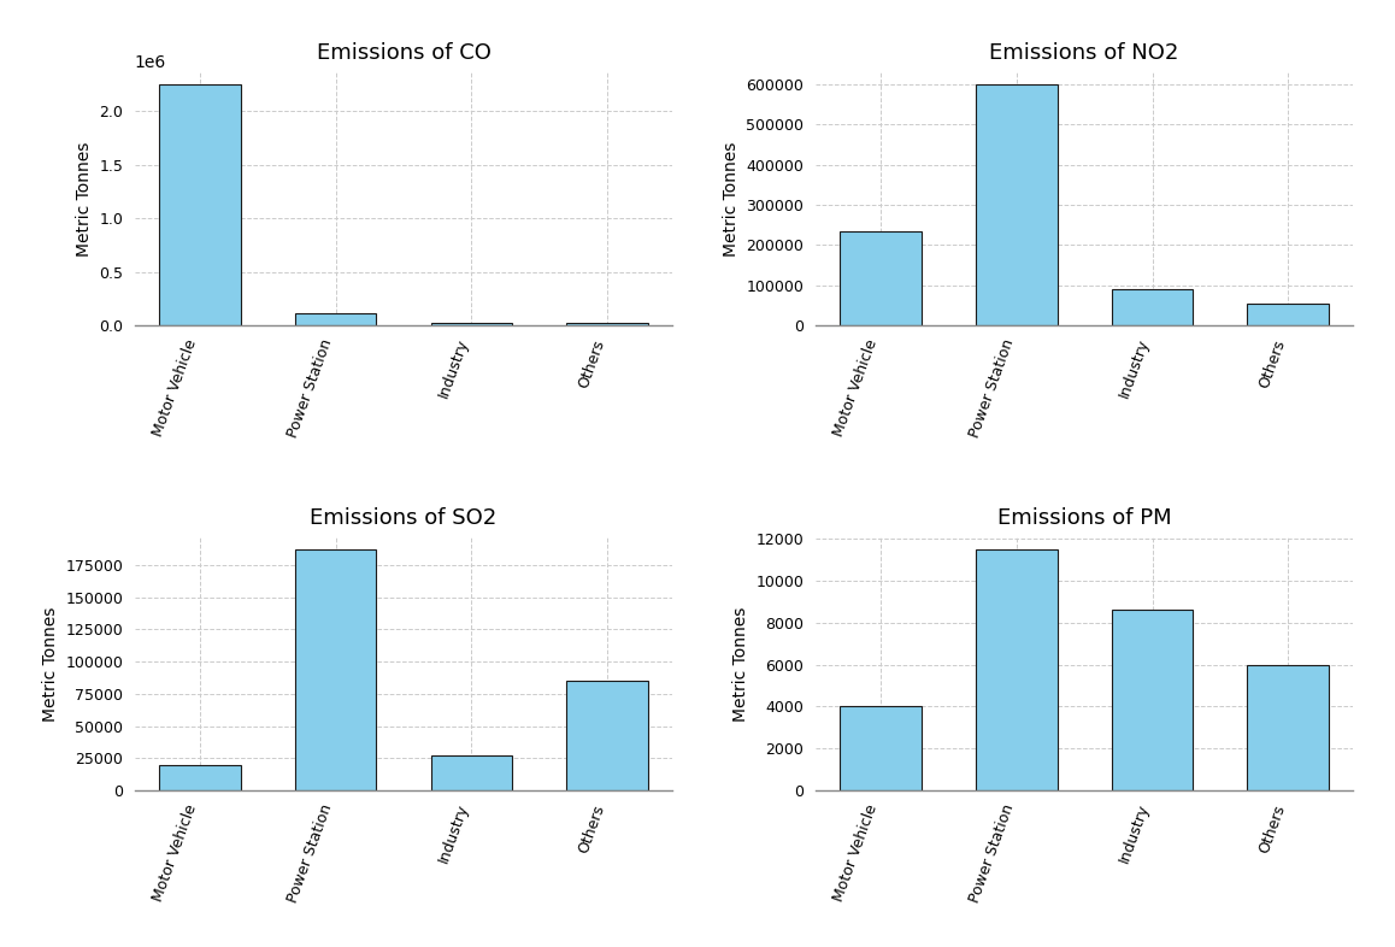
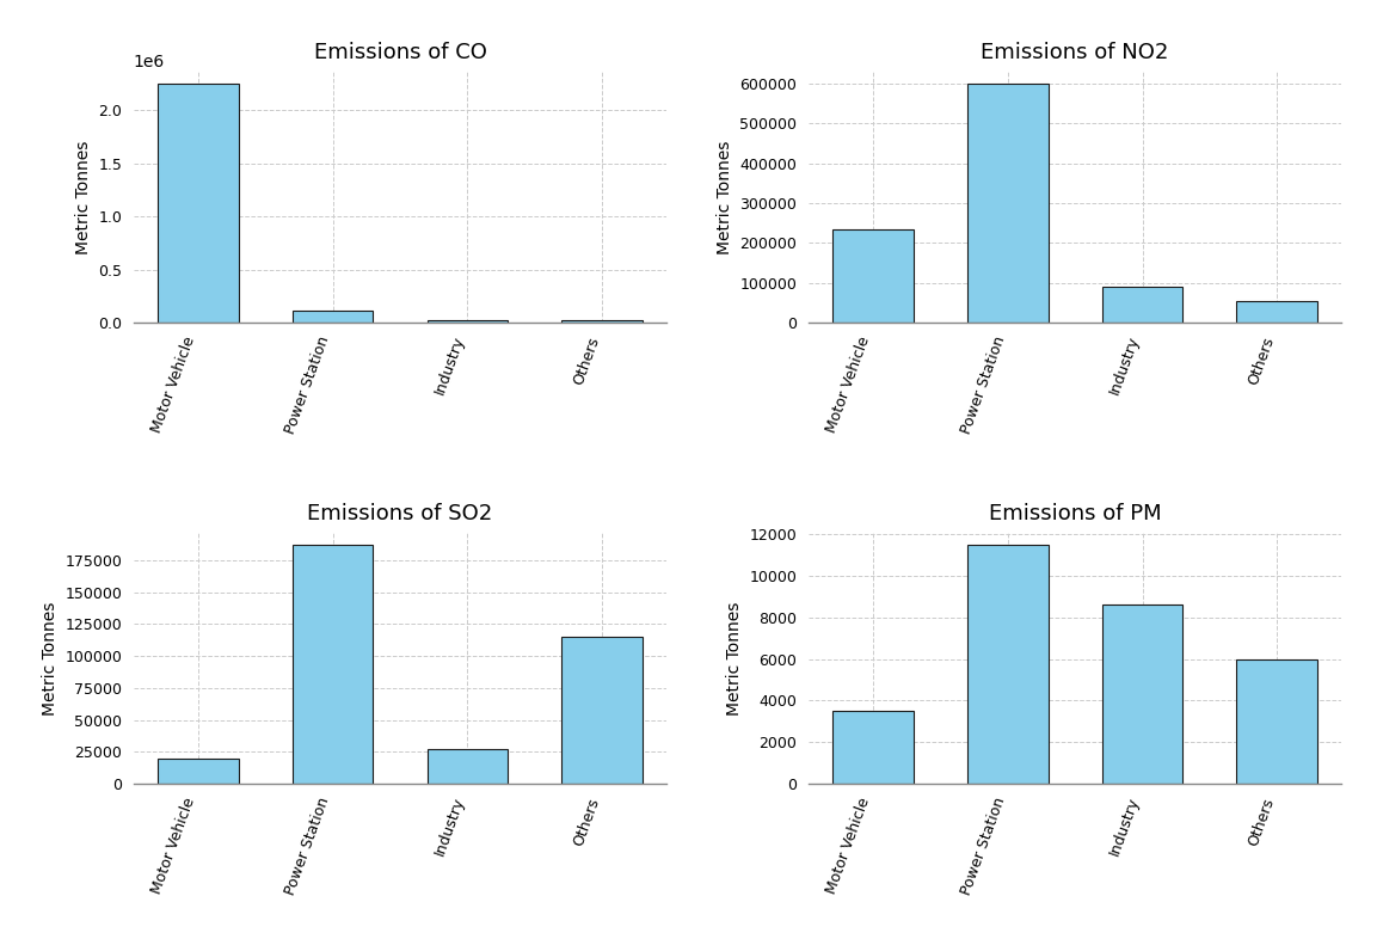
Emissions of SO2/Others: 85000 -> 115000
Emissions of PM/Motor Vehicle: 4000 -> 3500
